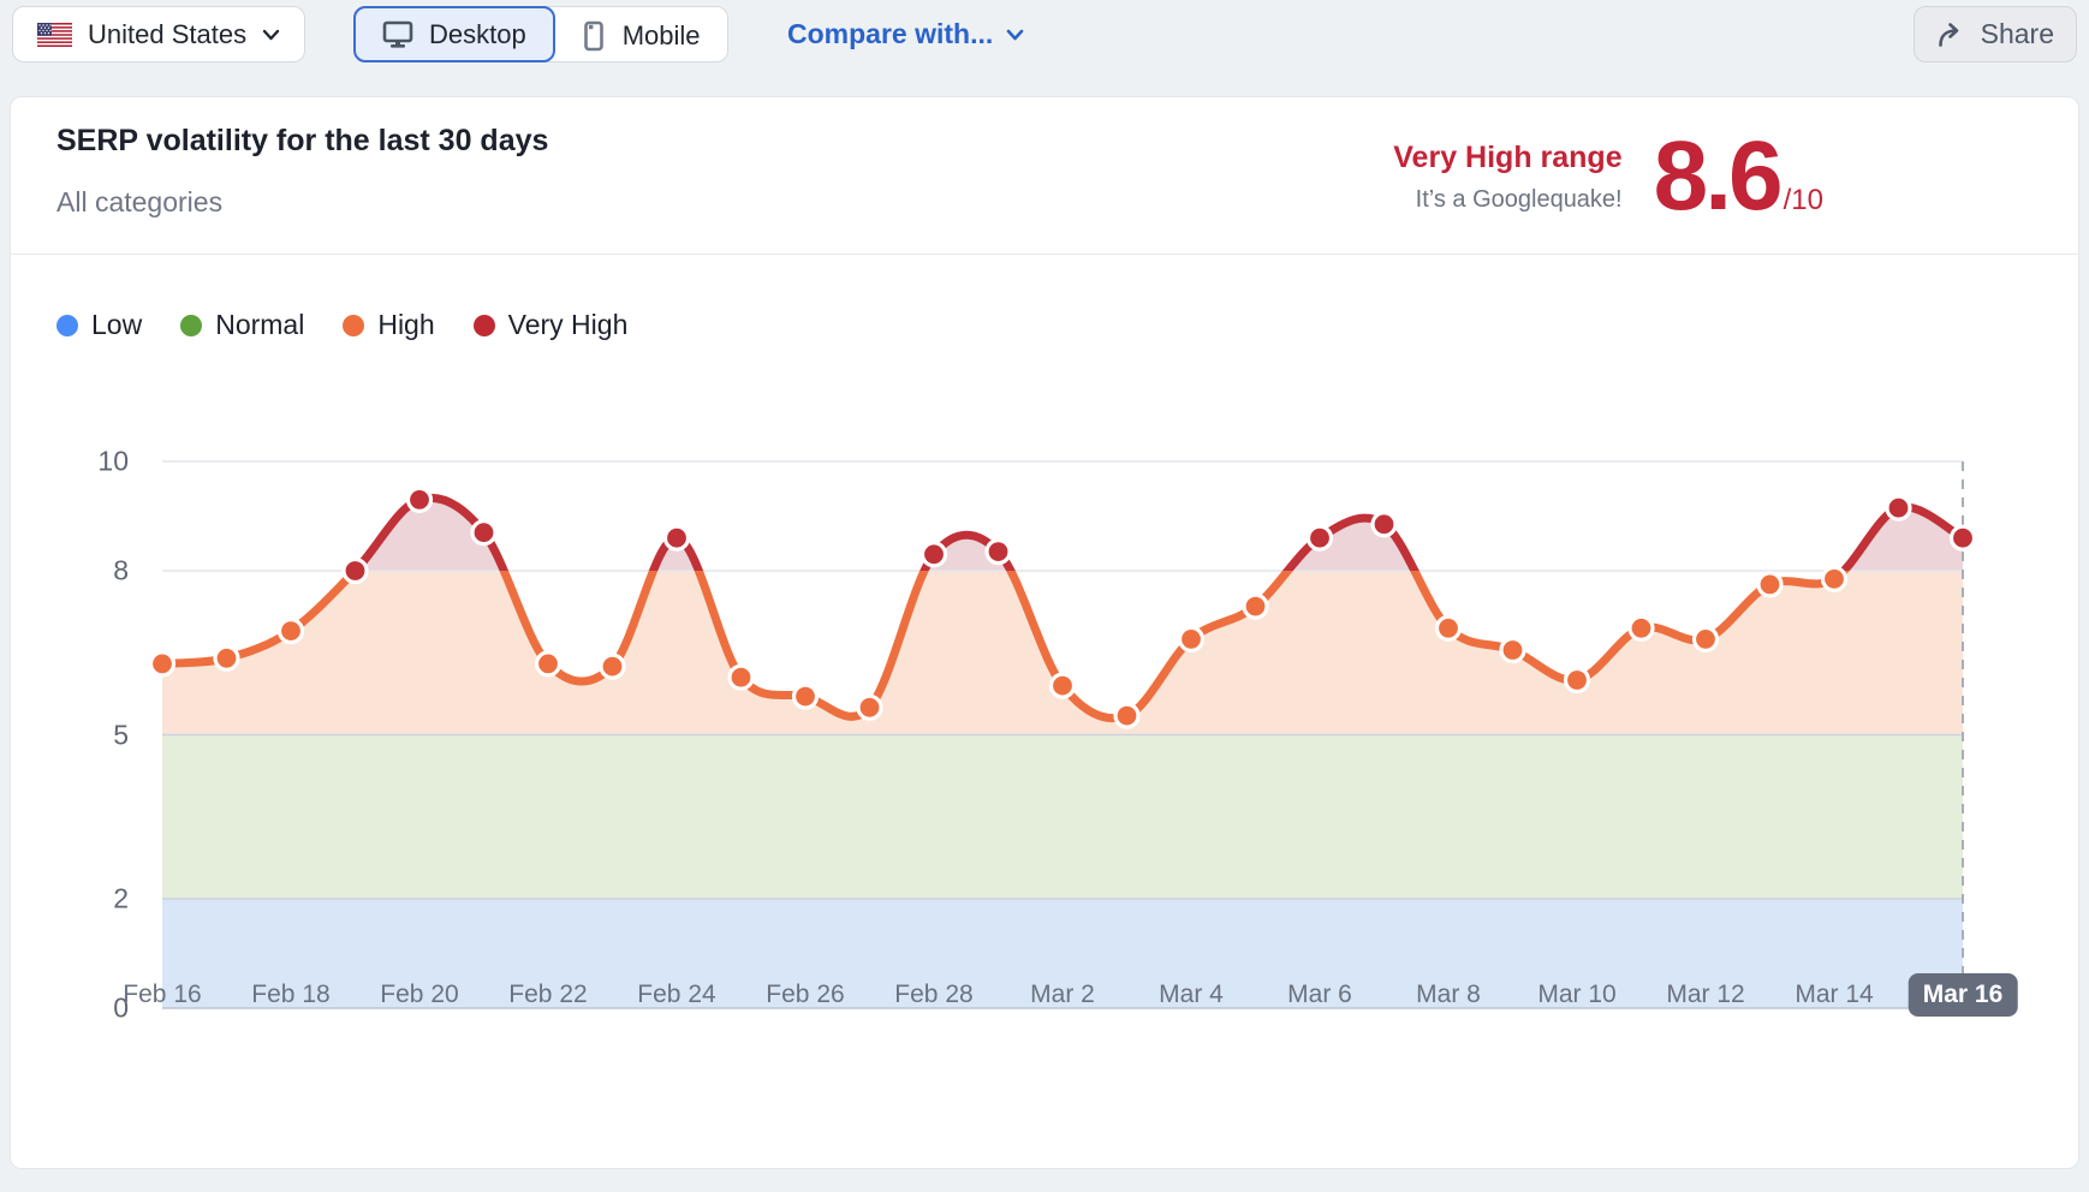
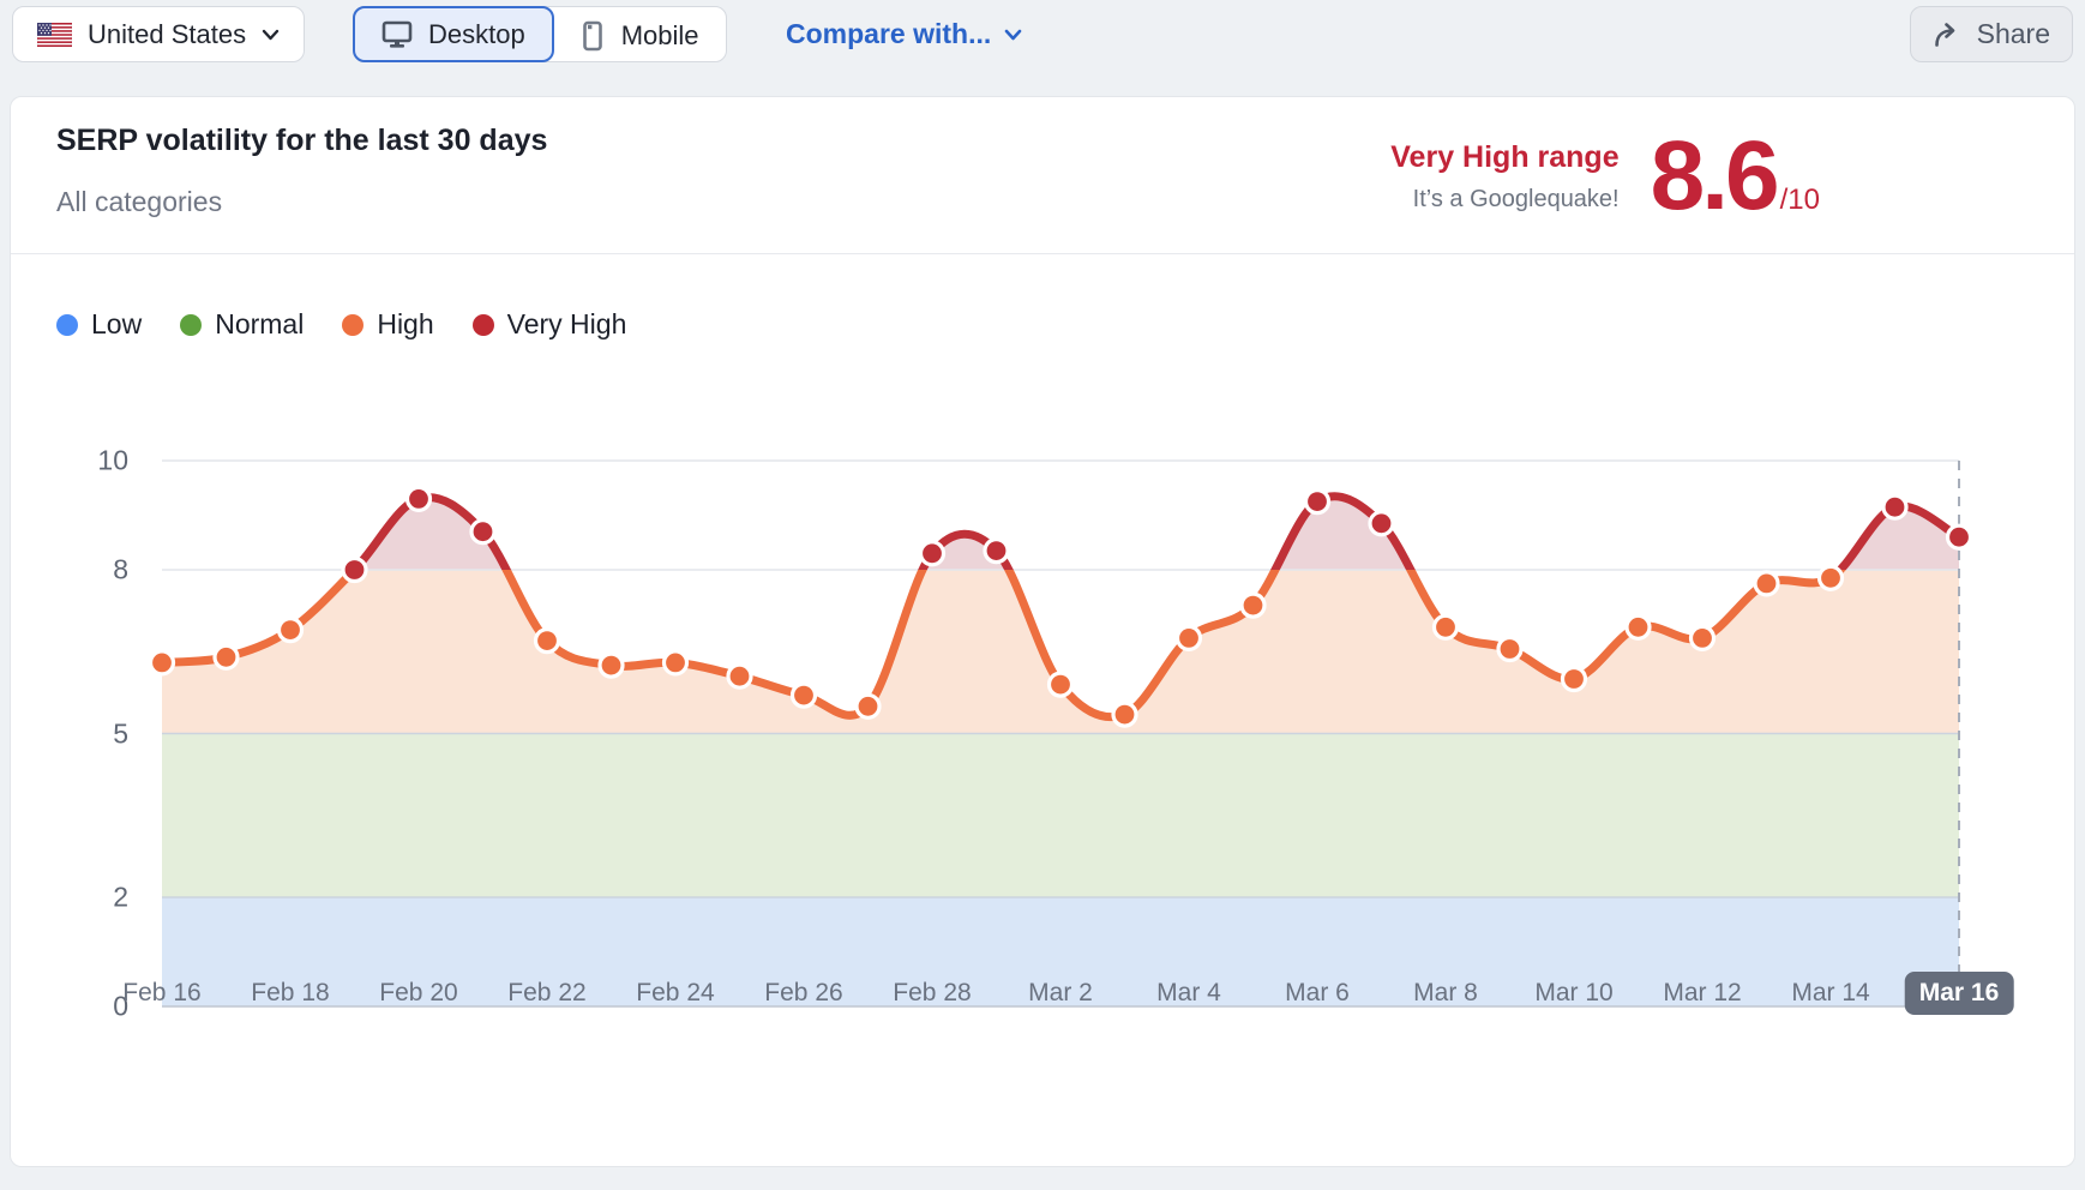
Feb 22: 6.3 -> 6.7
Feb 24: 8.6 -> 6.3
Mar 6: 8.6 -> 9.2
